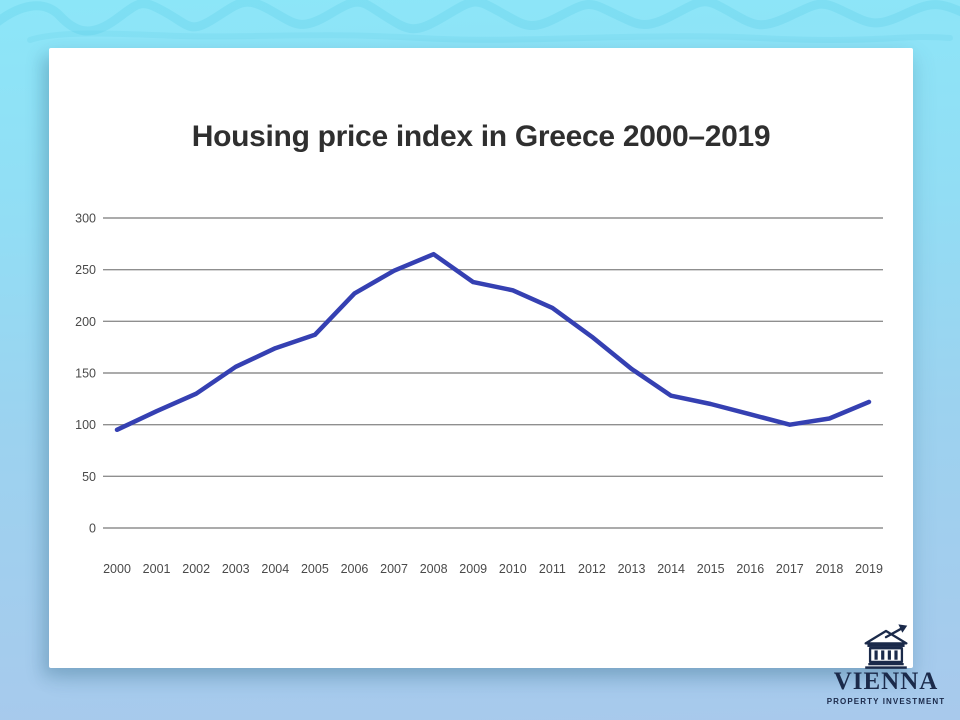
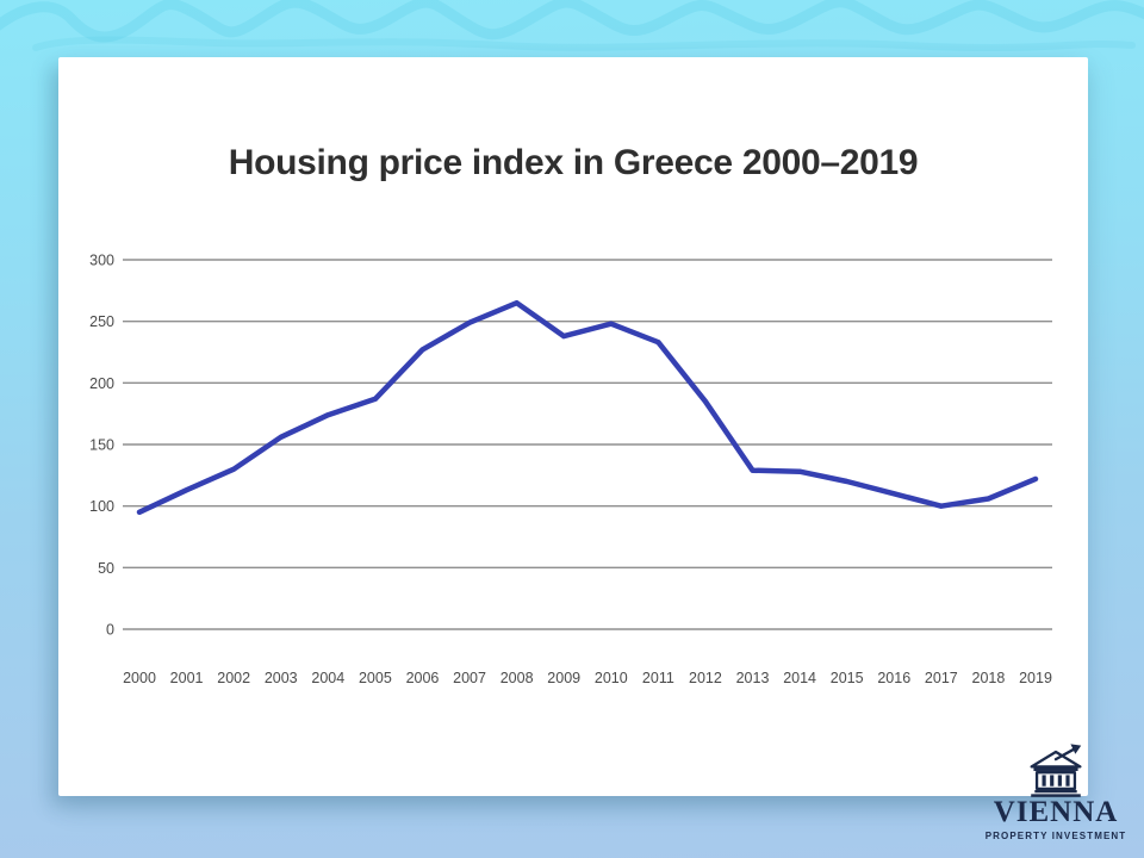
2010: 230 -> 248
2011: 213 -> 233
2013: 154 -> 129
